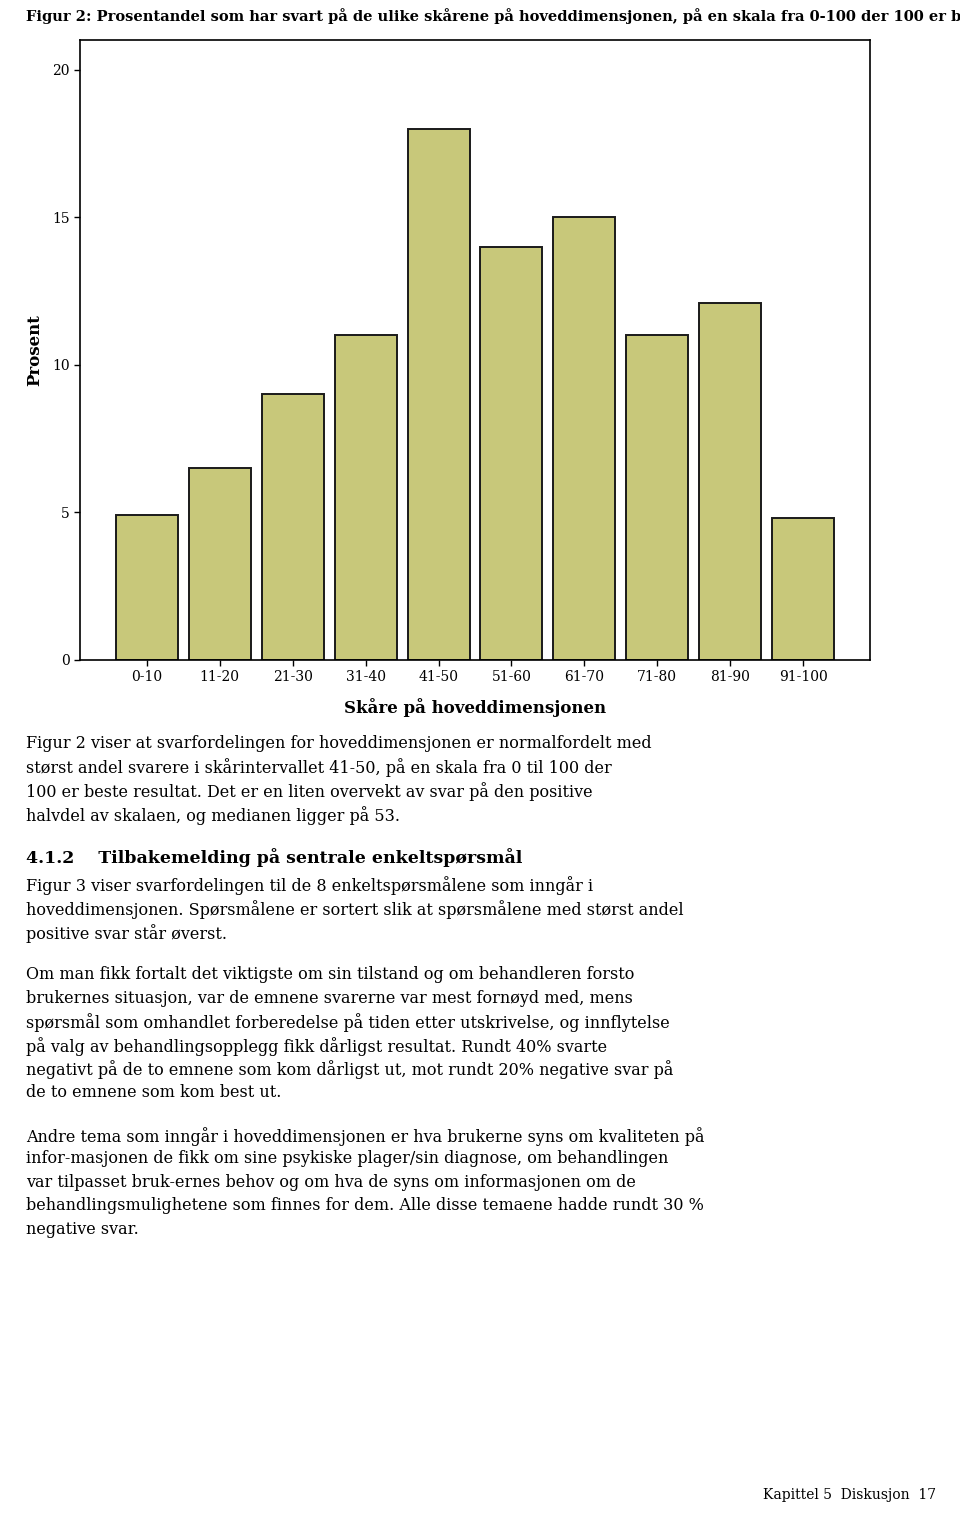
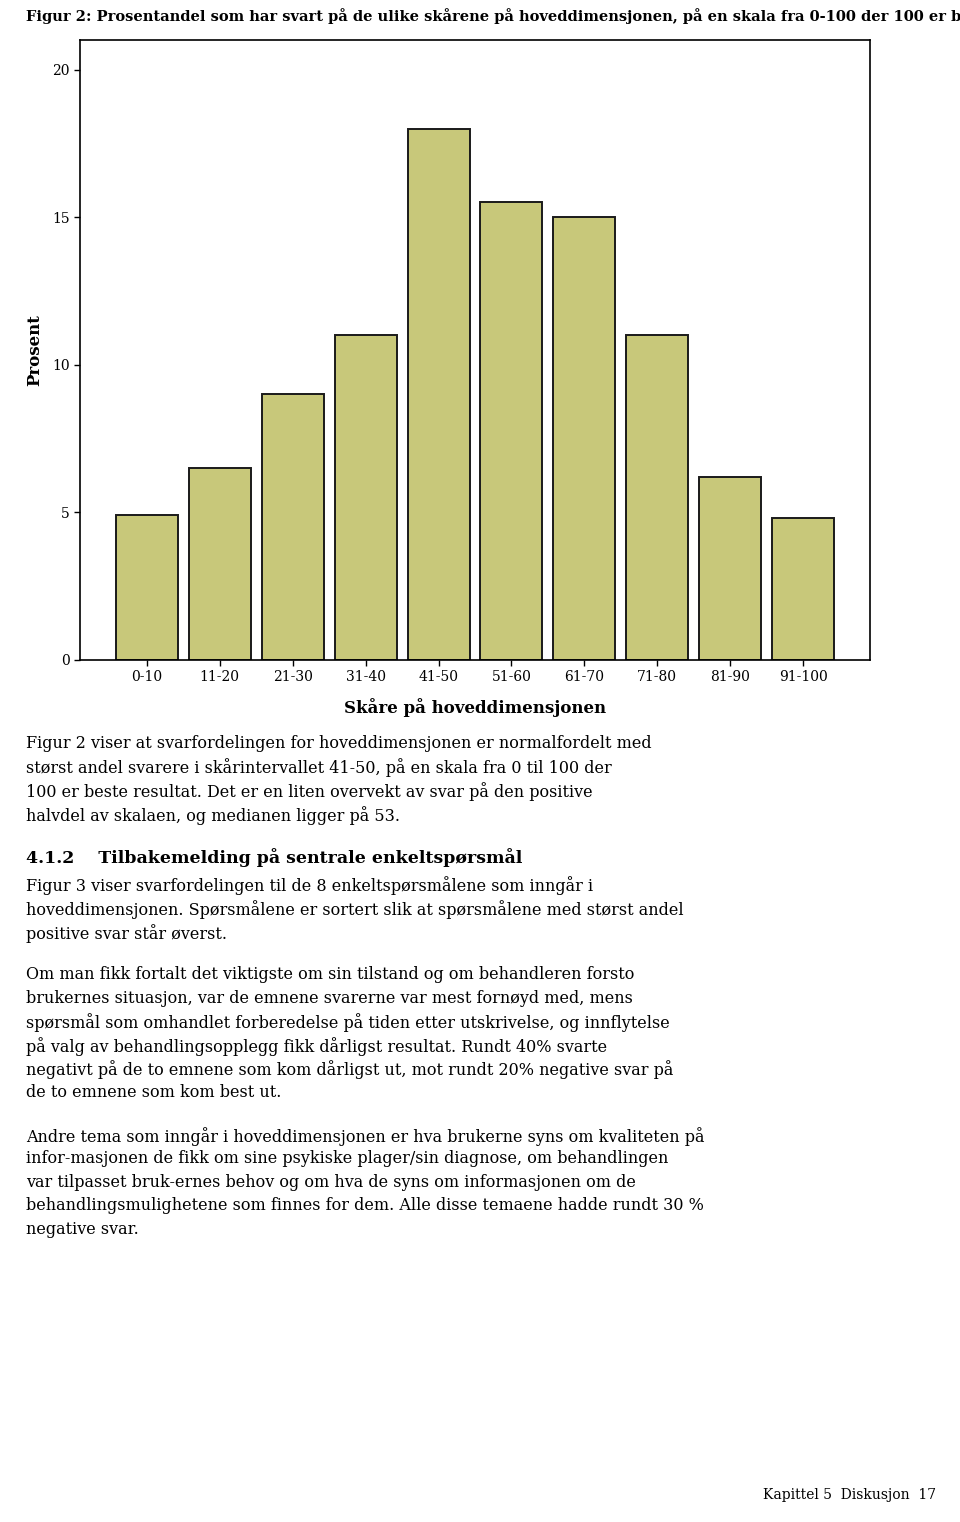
51-60: 14.0 -> 15.5
81-90: 12.1 -> 6.2
